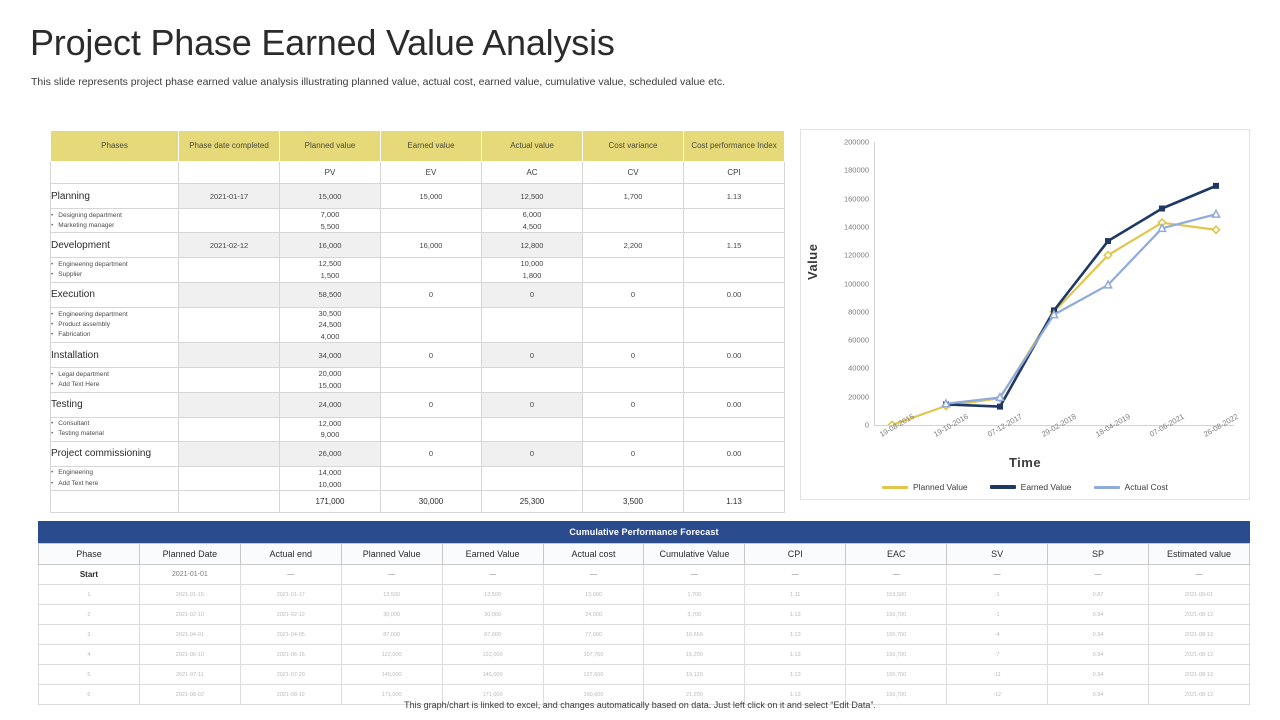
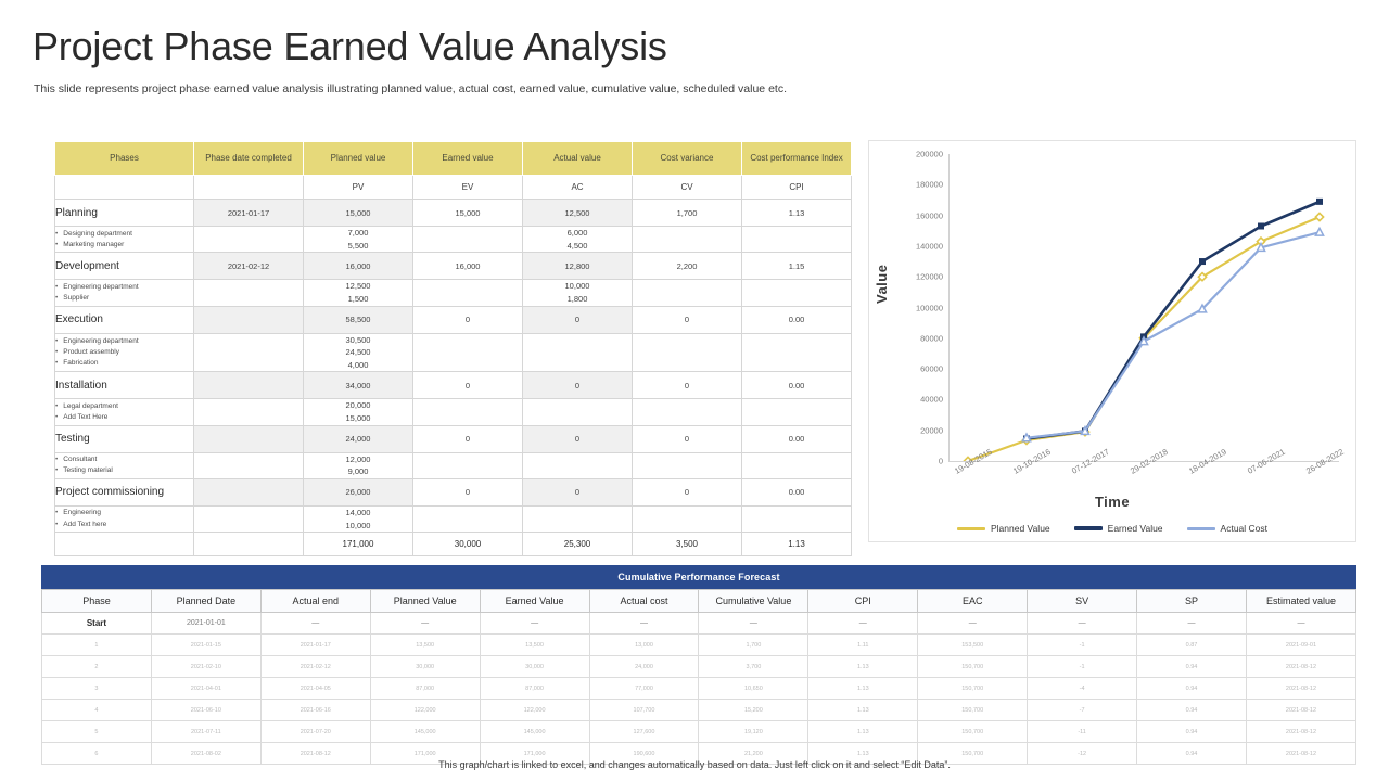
Earned Value/07-12-2017: 13000 -> 20000
Planned Value/26-08-2022: 138000 -> 159000
